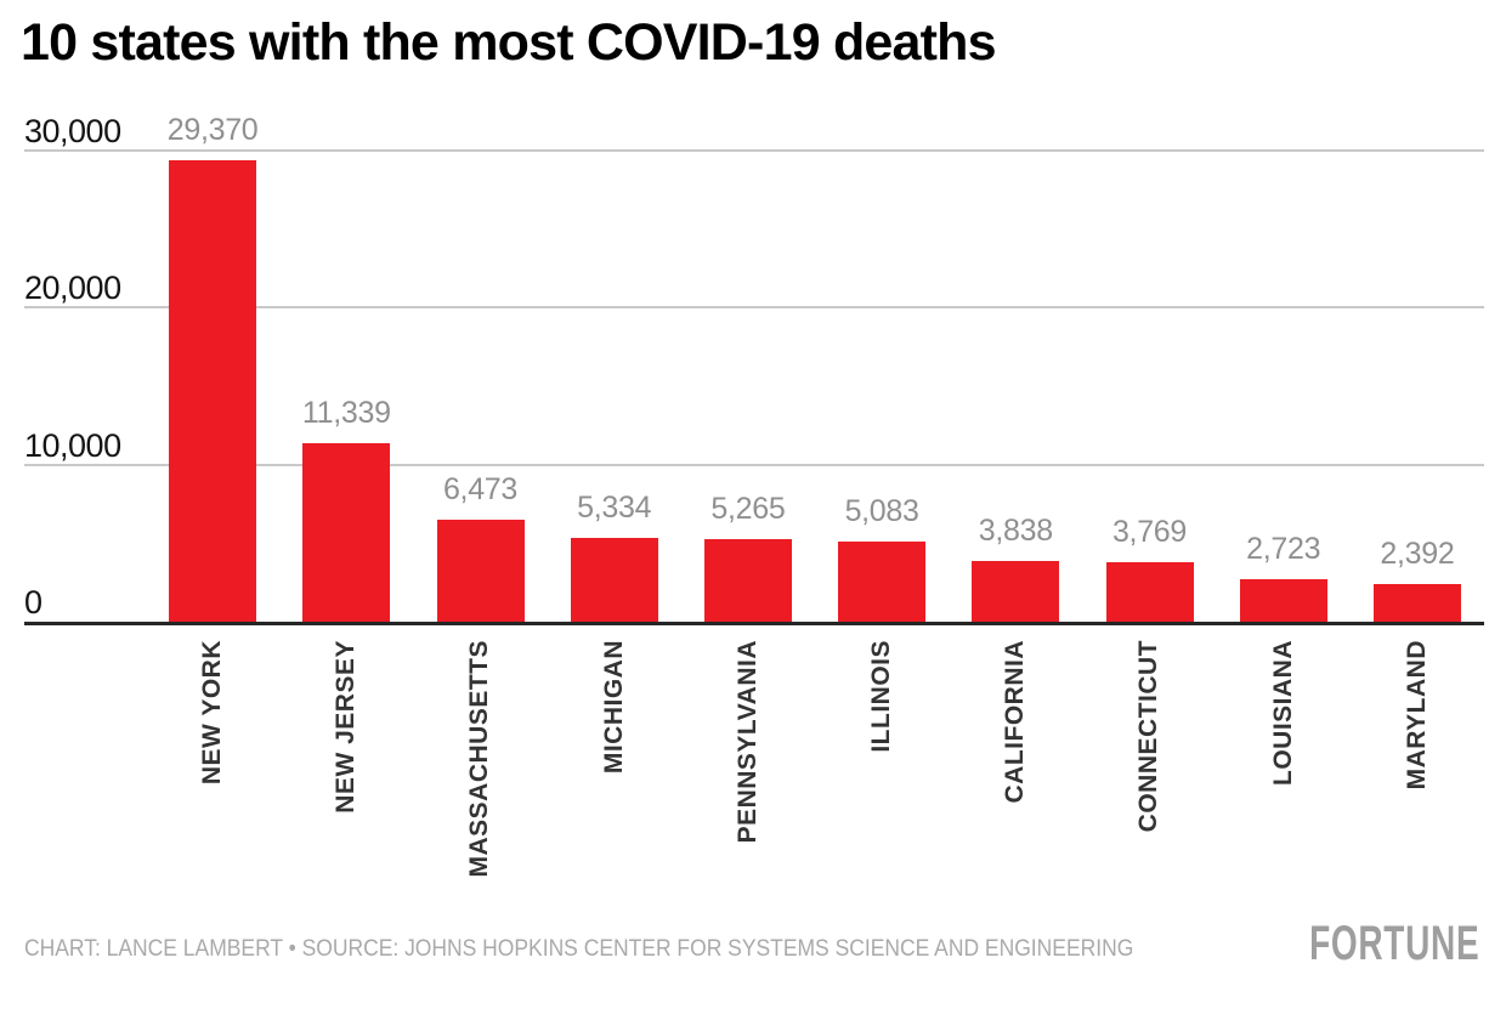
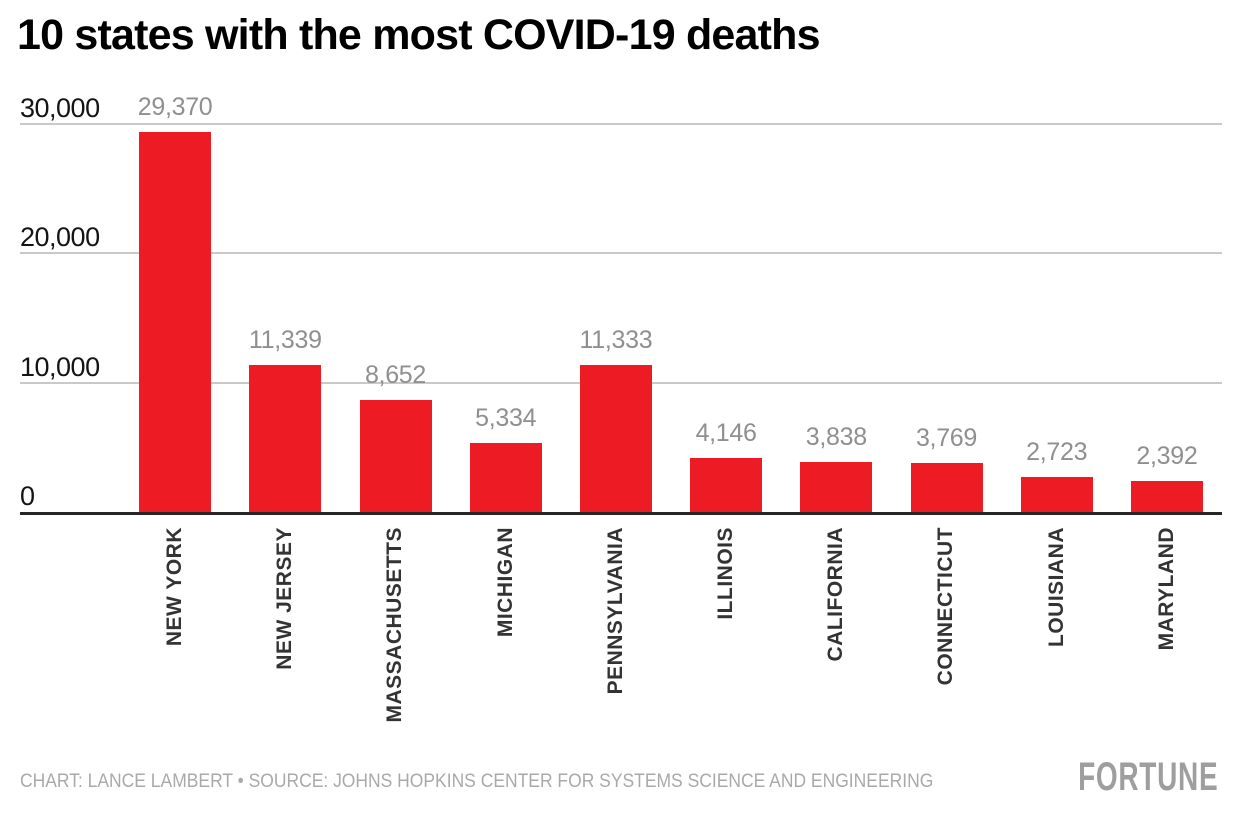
MASSACHUSETTS: 6,473 -> 8,652
PENNSYLVANIA: 5,265 -> 11,333
ILLINOIS: 5,083 -> 4,146
